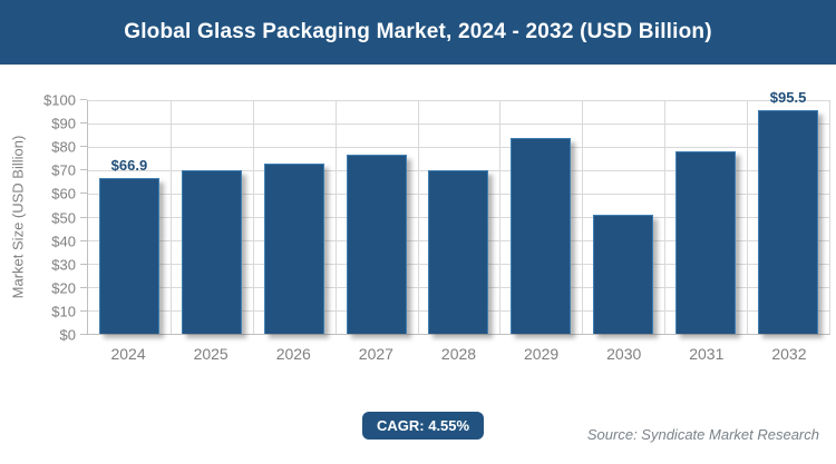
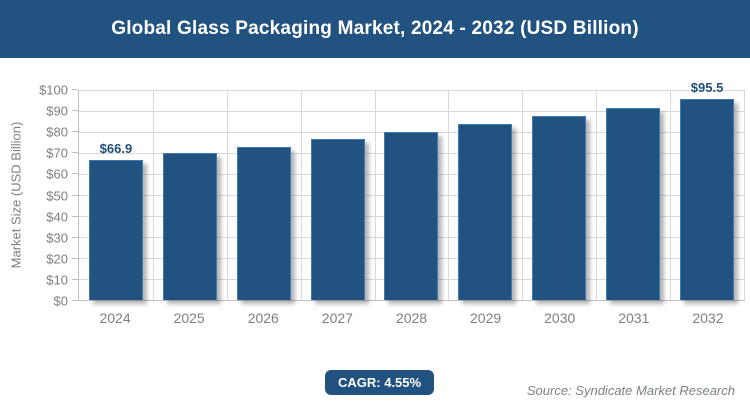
2028: $70 -> $80
2030: $51 -> $87
2031: $78 -> $91
